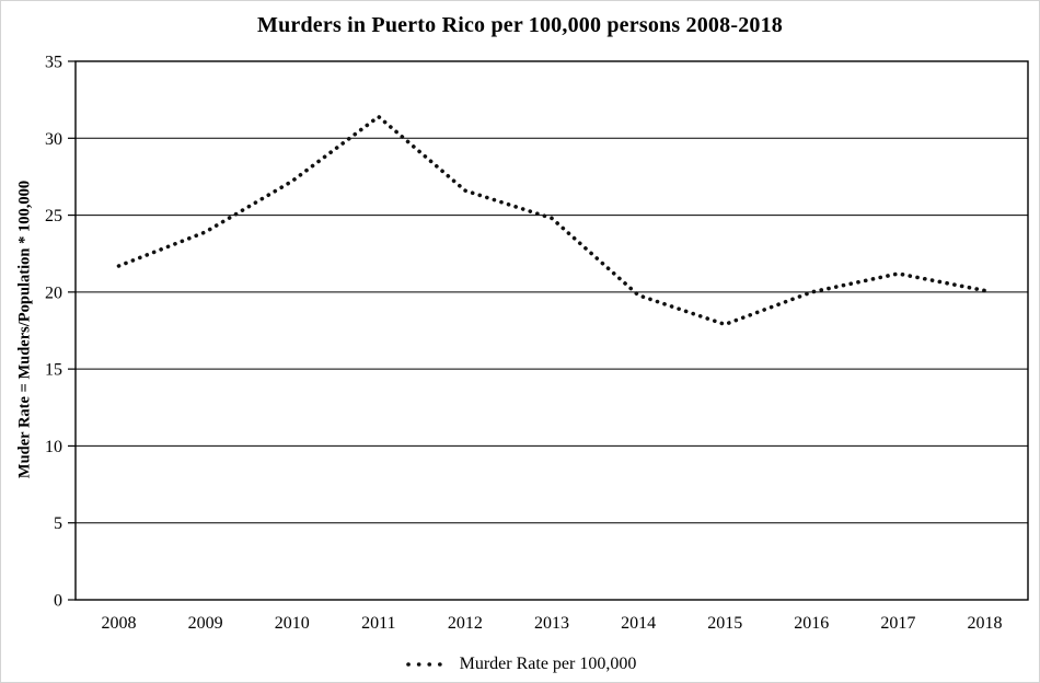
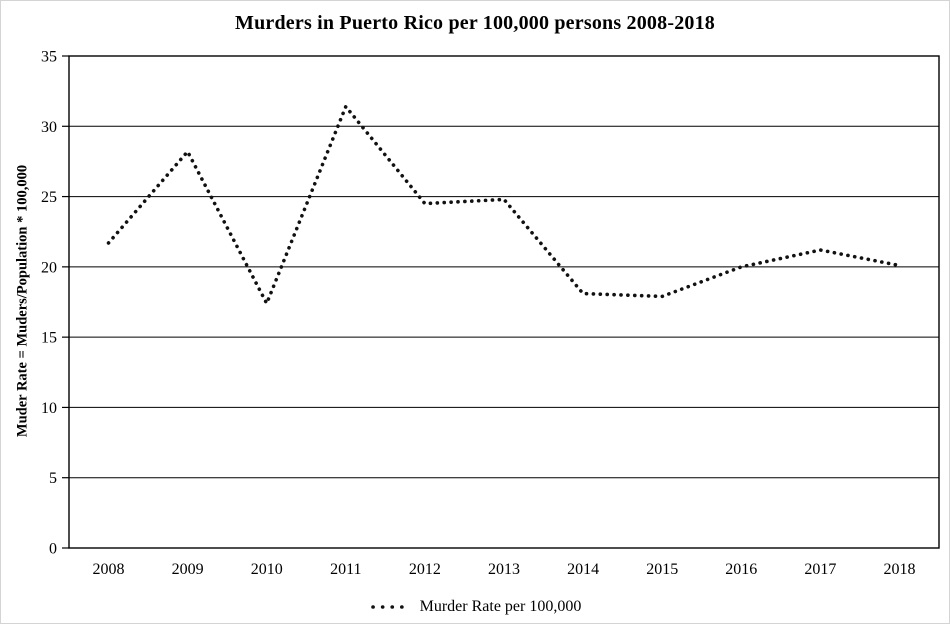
2009: 23.9 -> 28.2
2010: 27.2 -> 17.4
2012: 26.6 -> 24.5
2014: 19.8 -> 18.1
